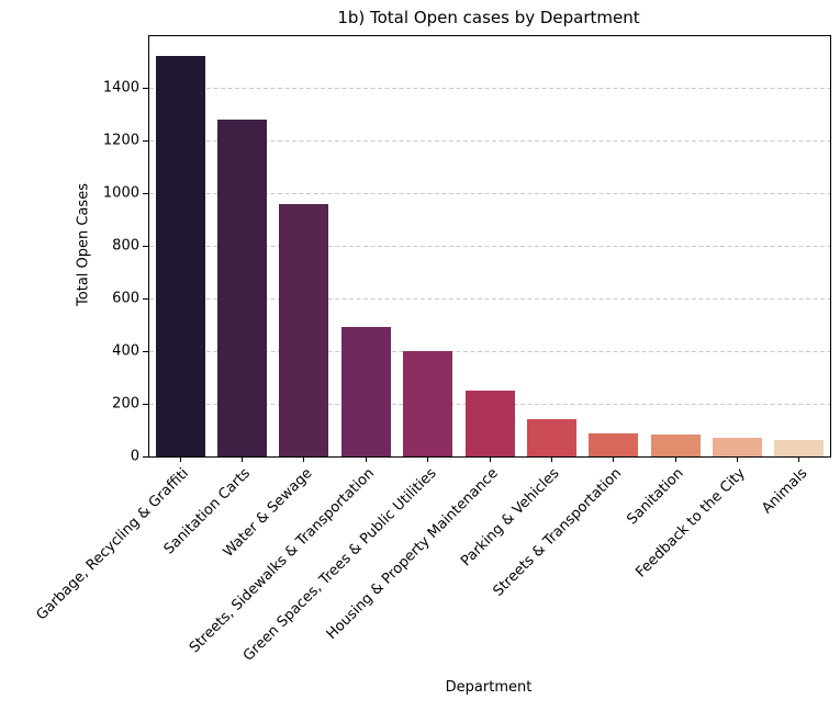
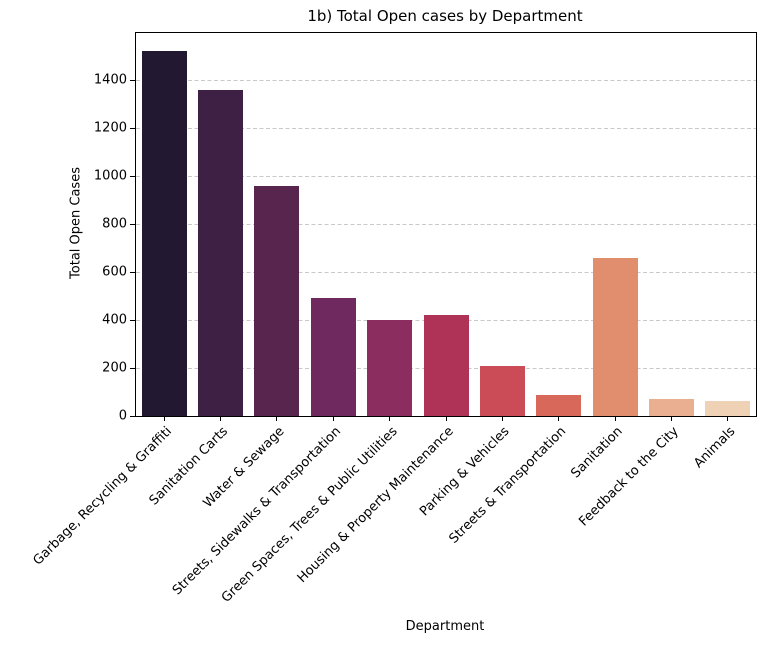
Sanitation Carts: 1280 -> 1360
Housing & Property Maintenance: 250 -> 420
Parking & Vehicles: 140 -> 210
Sanitation: 80 -> 660
